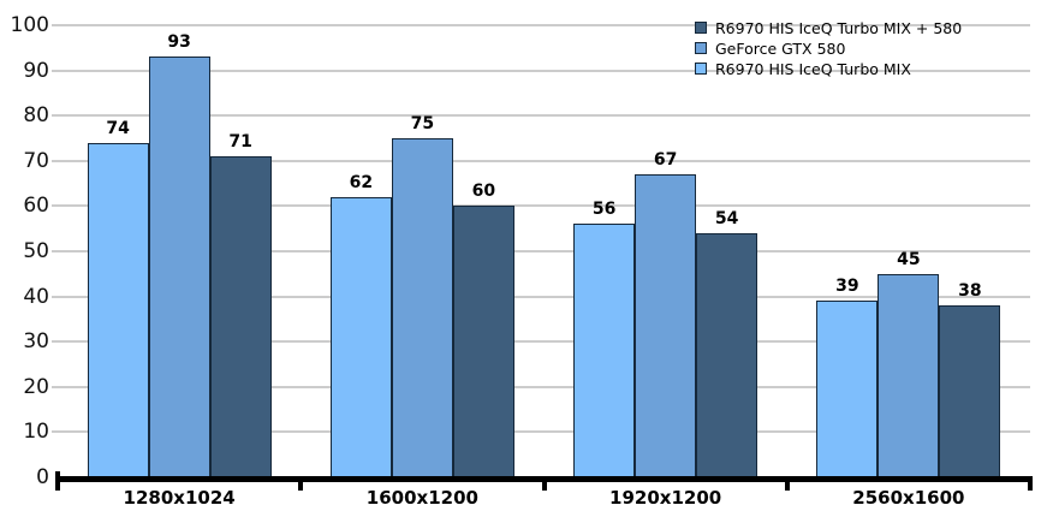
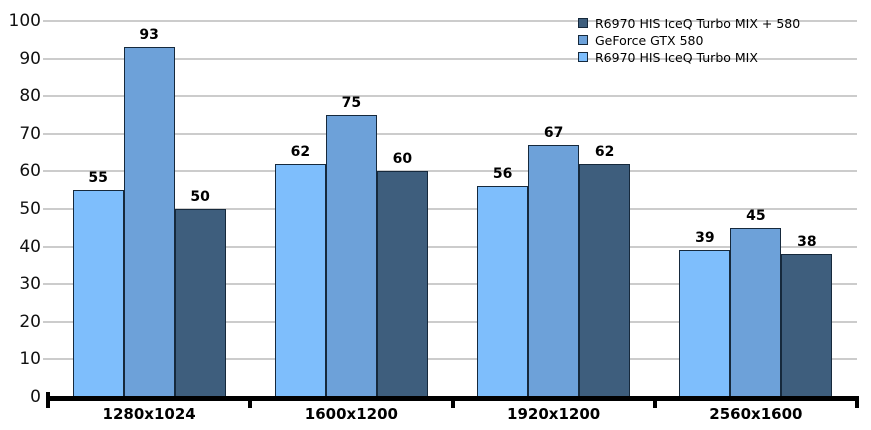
R6970 HIS IceQ Turbo MIX/1280x1024: 74 -> 55
R6970 HIS IceQ Turbo MIX + 580/1280x1024: 71 -> 50
R6970 HIS IceQ Turbo MIX + 580/1920x1200: 54 -> 62
